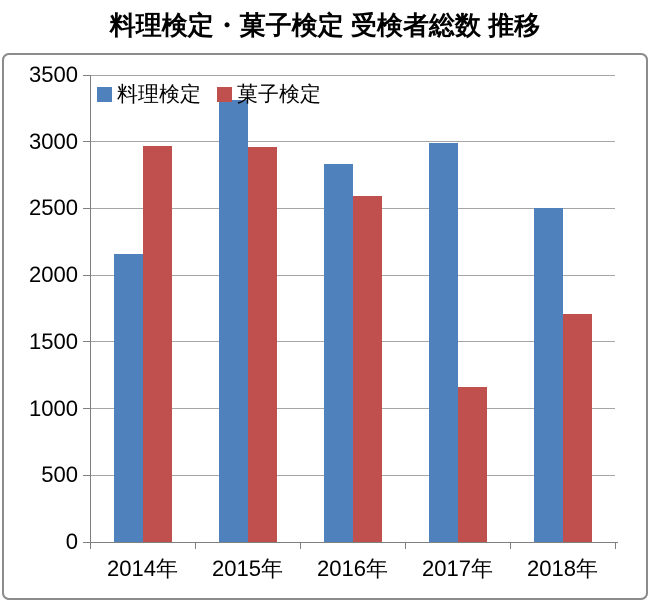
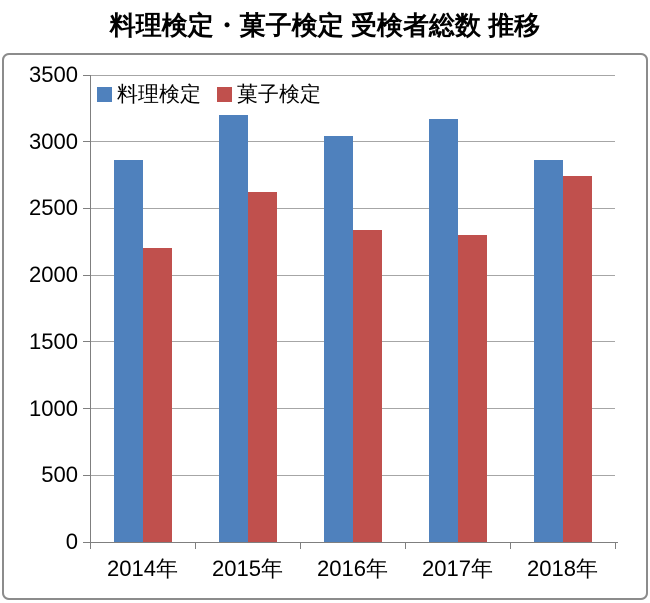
料理検定/2014年: 2160 -> 2860
菓子検定/2014年: 2970 -> 2200
料理検定/2015年: 3310 -> 3200
菓子検定/2015年: 2960 -> 2620
料理検定/2016年: 2830 -> 3040
菓子検定/2016年: 2590 -> 2340
料理検定/2017年: 2990 -> 3170
菓子検定/2017年: 1160 -> 2300
料理検定/2018年: 2500 -> 2860
菓子検定/2018年: 1710 -> 2740
